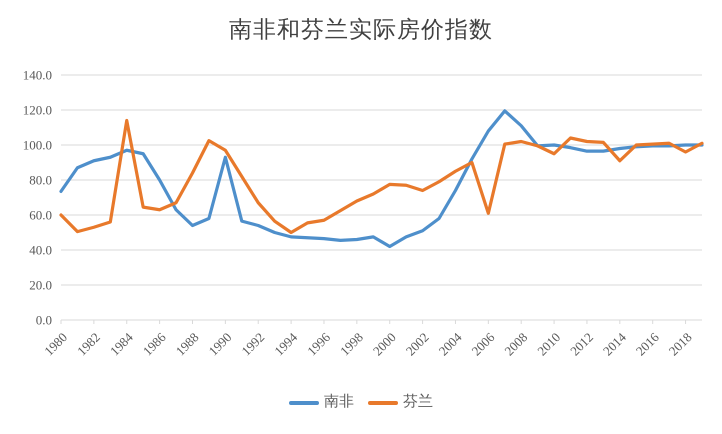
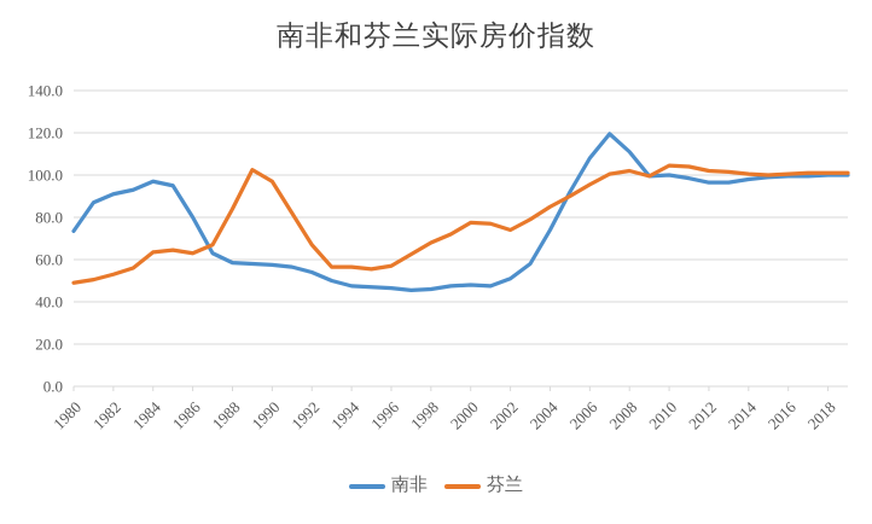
芬兰/1980: 60 -> 49
芬兰/1984: 114 -> 64
南非/1988: 54 -> 58
南非/1990: 93 -> 58
芬兰/1994: 50 -> 56
南非/2000: 42 -> 48
芬兰/2006: 61 -> 96
芬兰/2010: 95 -> 104
芬兰/2014: 91 -> 100
芬兰/2018: 96 -> 101
